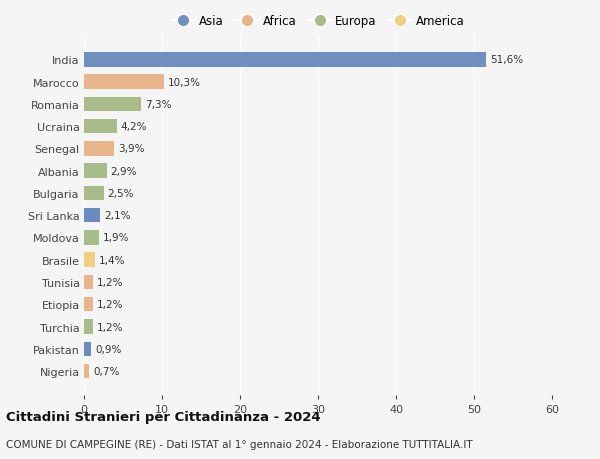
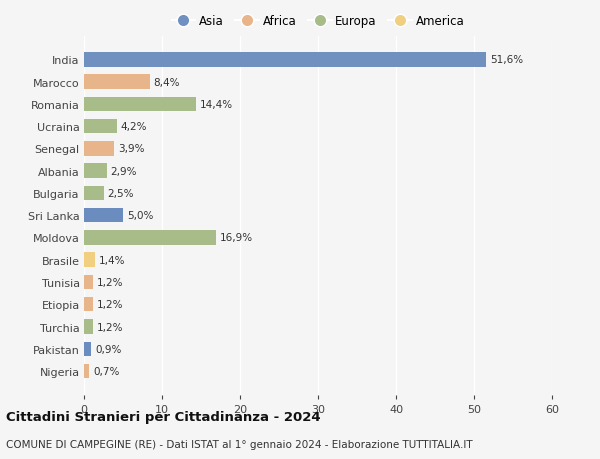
Marocco: 10,3% -> 8,4%
Romania: 7,3% -> 14,4%
Sri Lanka: 2,1% -> 5,0%
Moldova: 1,9% -> 16,9%
